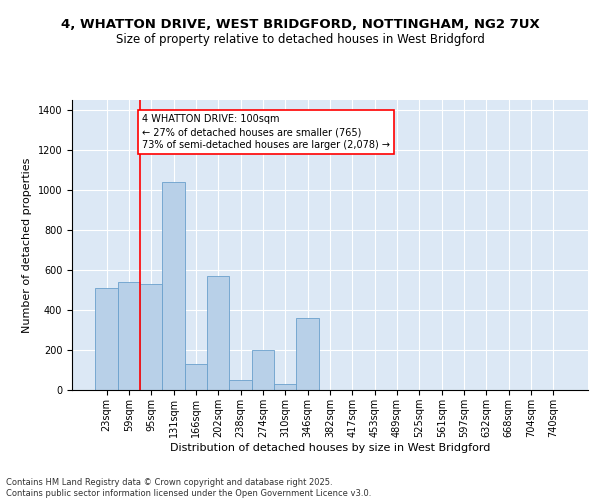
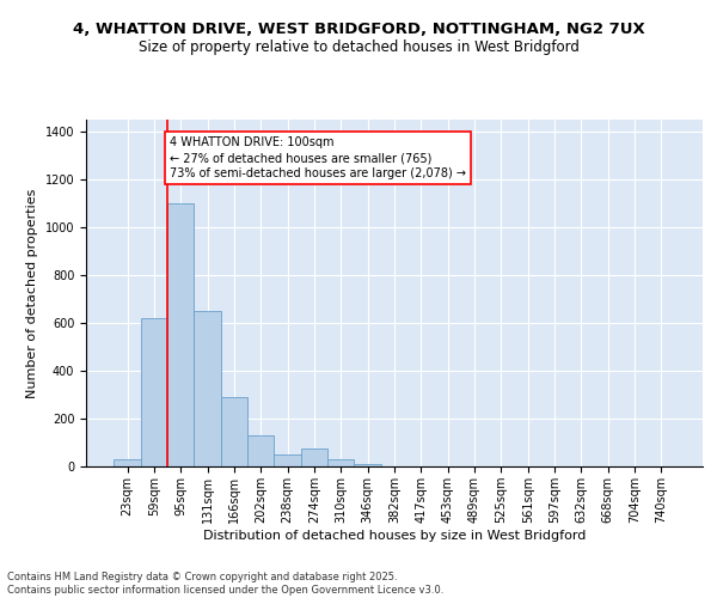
23sqm: 510 -> 30
59sqm: 540 -> 620
95sqm: 530 -> 1100
131sqm: 1040 -> 650
166sqm: 130 -> 290
202sqm: 570 -> 130
274sqm: 200 -> 80
346sqm: 360 -> 10
